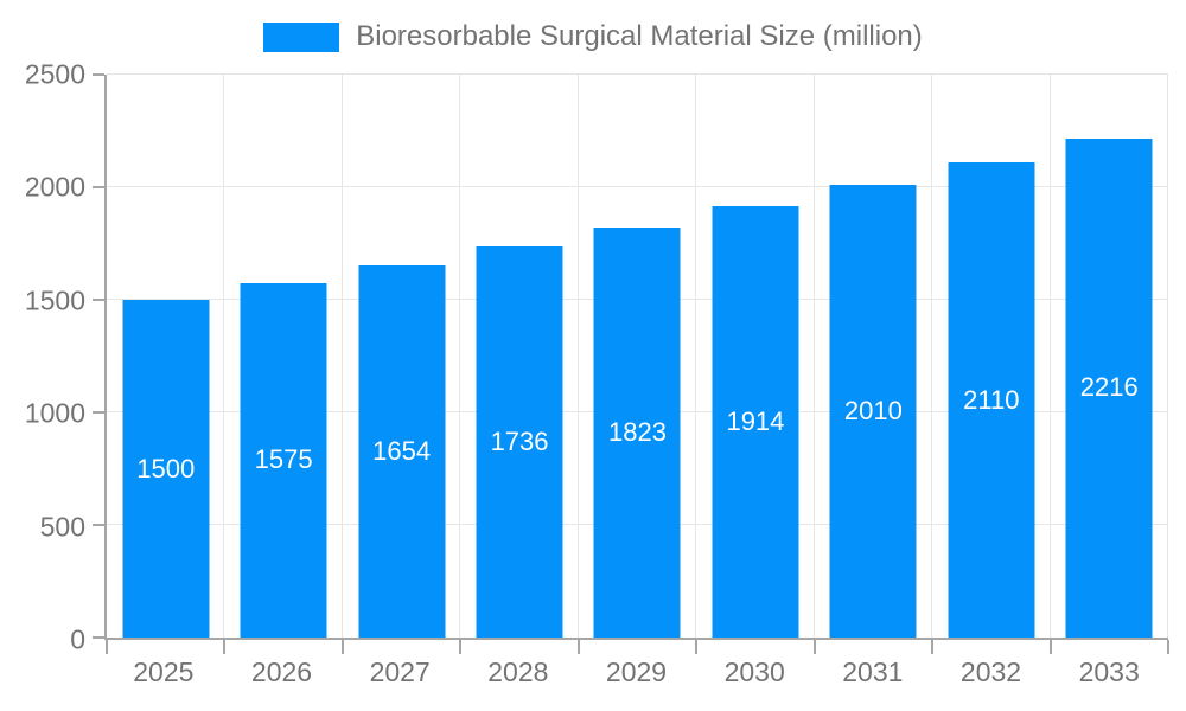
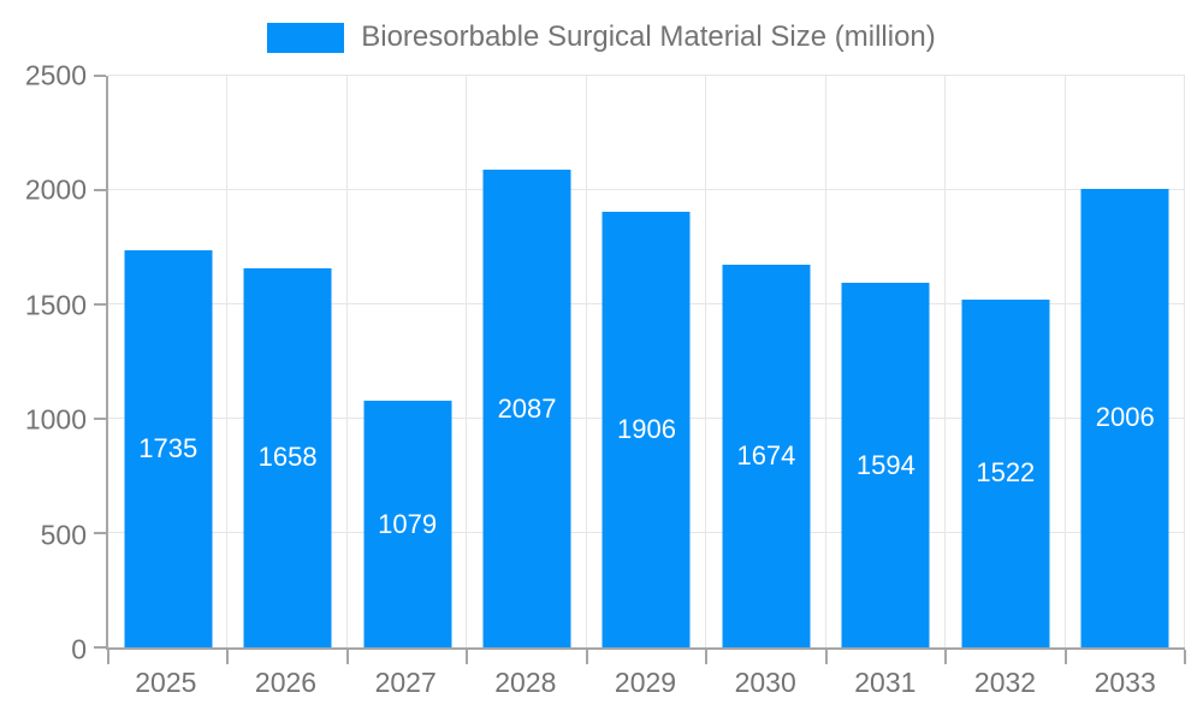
2025: 1500 -> 1735
2026: 1575 -> 1658
2027: 1654 -> 1079
2028: 1736 -> 2087
2029: 1823 -> 1906
2030: 1914 -> 1674
2031: 2010 -> 1594
2032: 2110 -> 1522
2033: 2216 -> 2006
